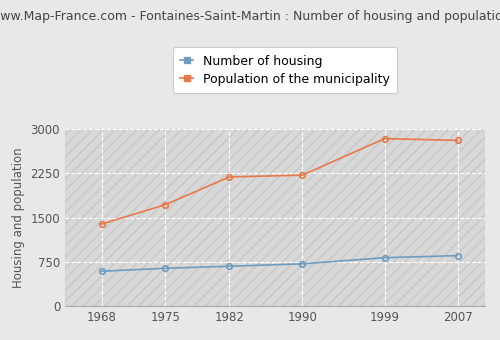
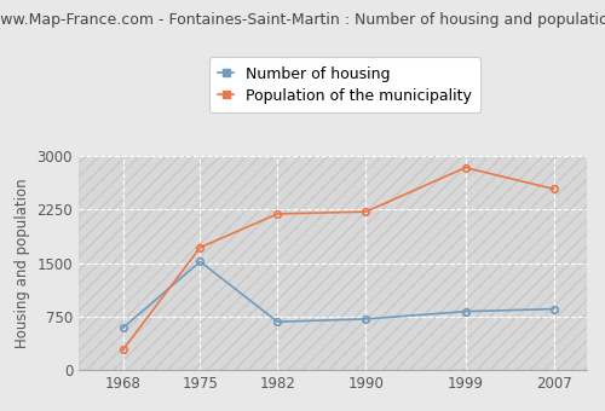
Population of the municipality/1968: 1390 -> 280
Number of housing/1975: 640 -> 1520
Population of the municipality/2007: 2810 -> 2540
